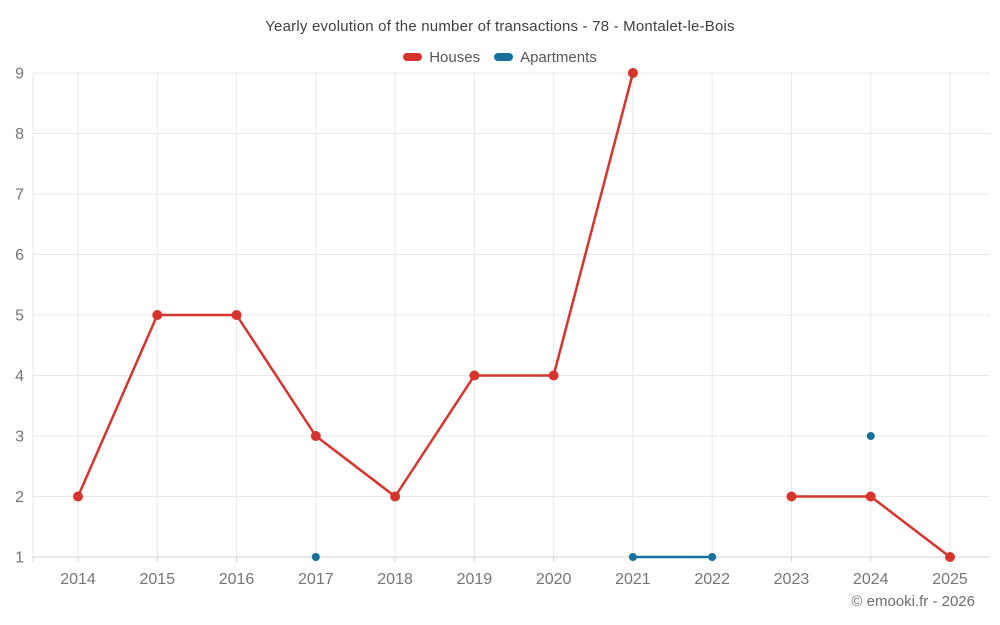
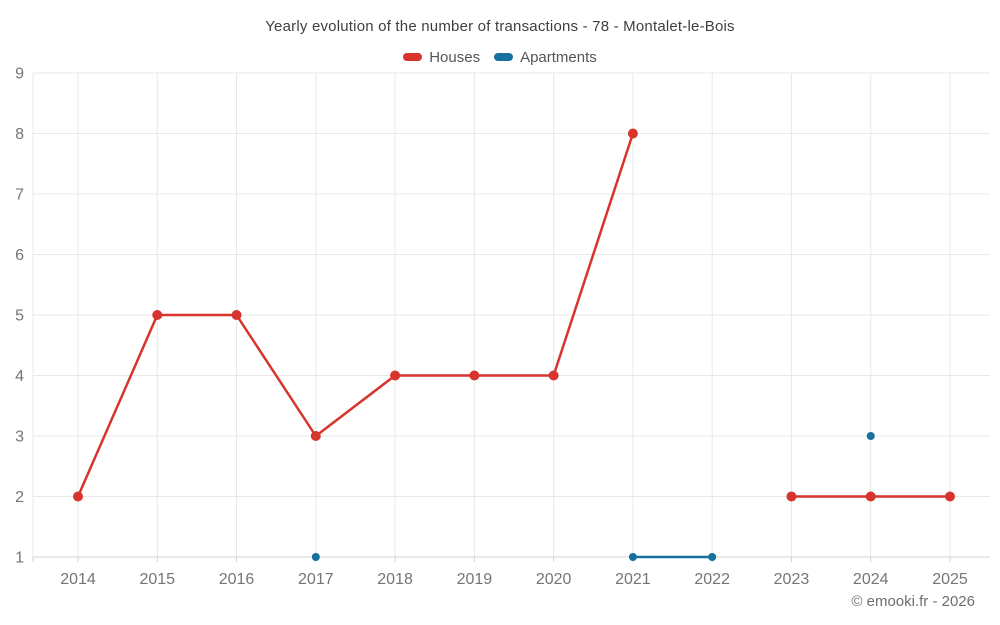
Houses/2018: 2 -> 4
Houses/2021: 9 -> 8
Houses/2025: 1 -> 2
